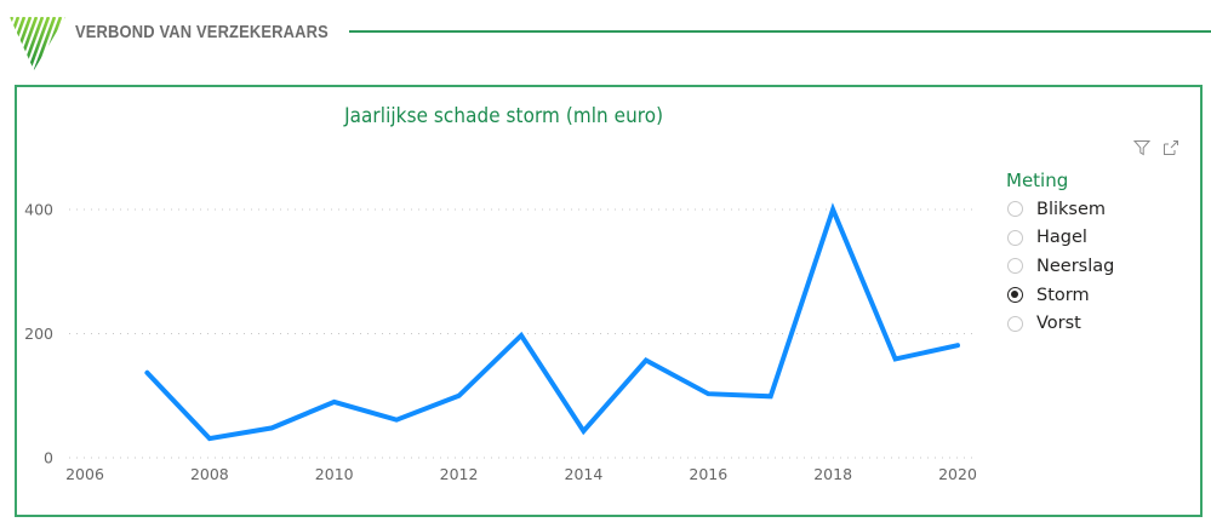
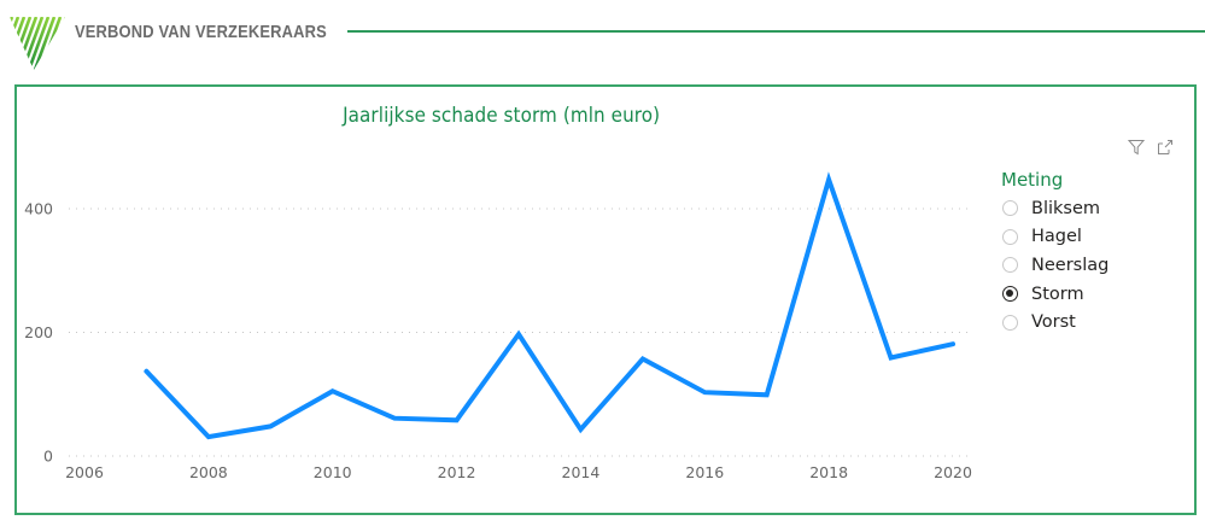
2010: 90 -> 100
2012: 100 -> 60
2018: 400 -> 450
